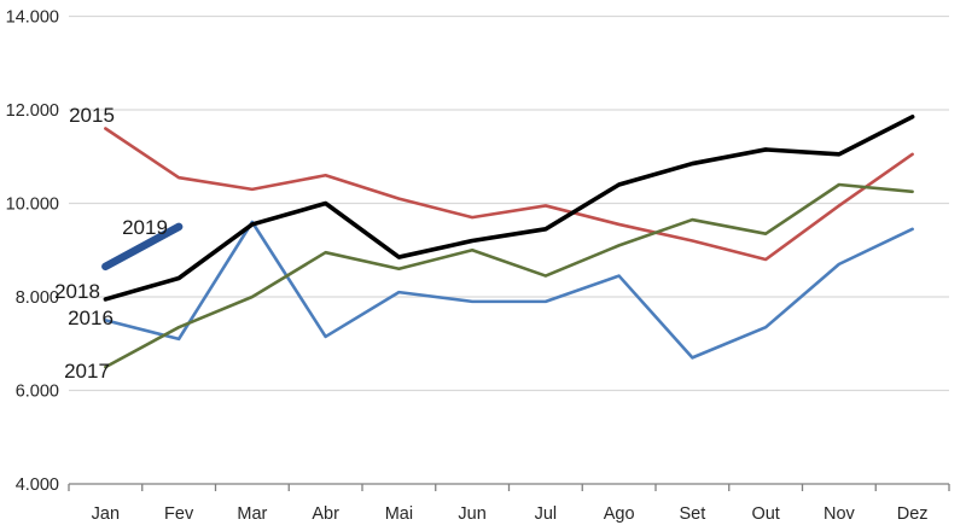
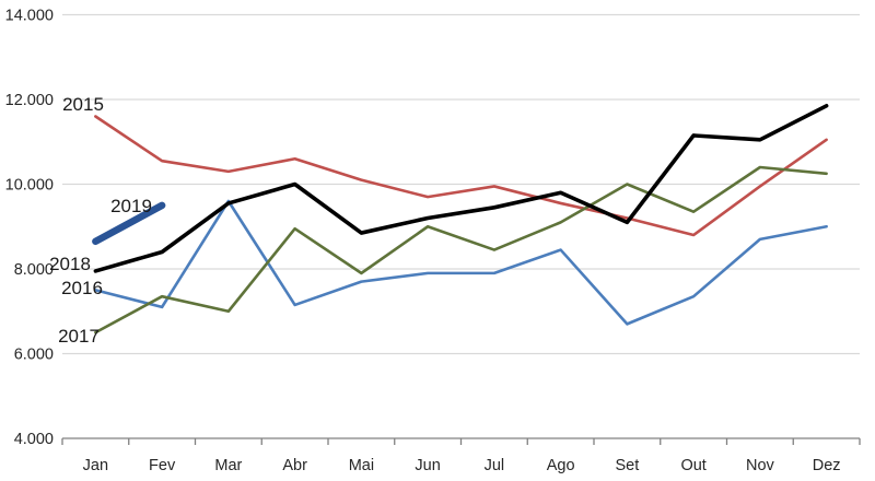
2017/Mar: 8000 -> 7000
2016/Mai: 8100 -> 7700
2017/Mai: 8600 -> 7900
2018/Ago: 10400 -> 9800
2017/Set: 9600 -> 10000
2018/Set: 10800 -> 9100
2016/Dez: 9400 -> 9000
